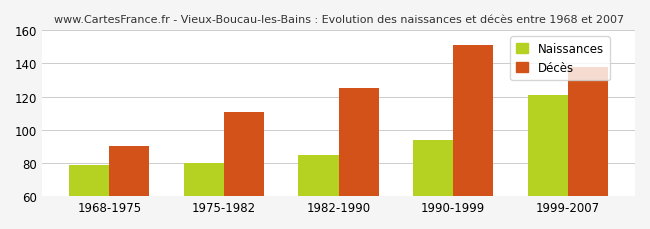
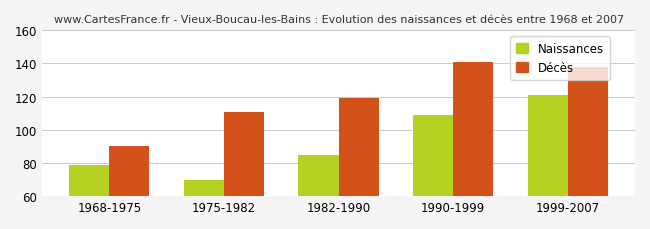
Naissances/1975-1982: 80 -> 70
Décès/1982-1990: 125 -> 119
Naissances/1990-1999: 94 -> 109
Décès/1990-1999: 151 -> 141
